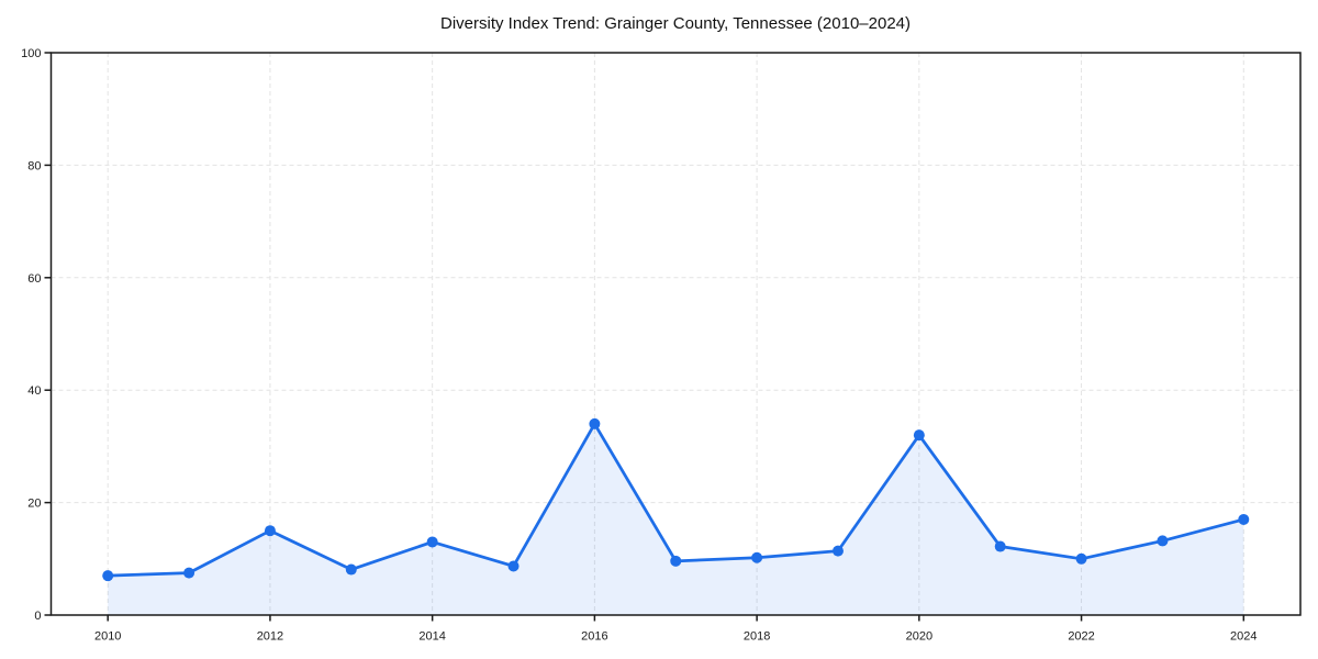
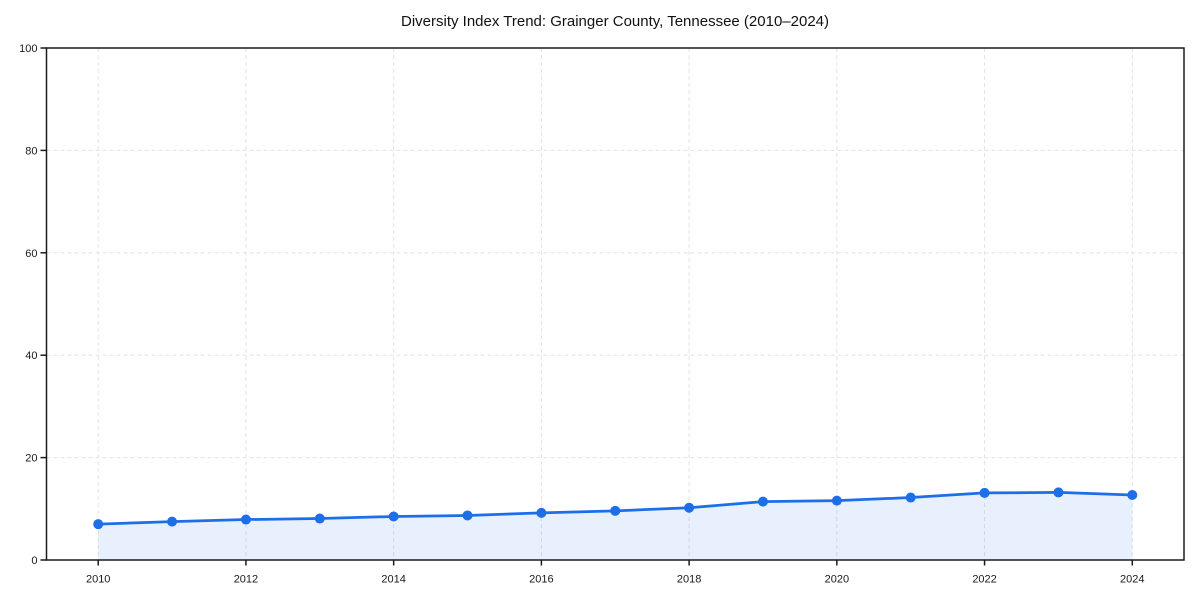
2012: 15 -> 8
2014: 13 -> 8
2016: 34 -> 9
2020: 32 -> 12
2022: 10 -> 13
2024: 17 -> 13
